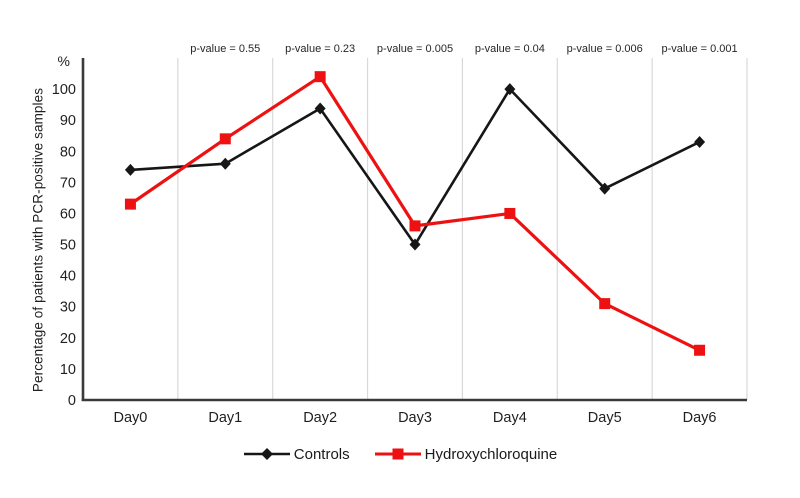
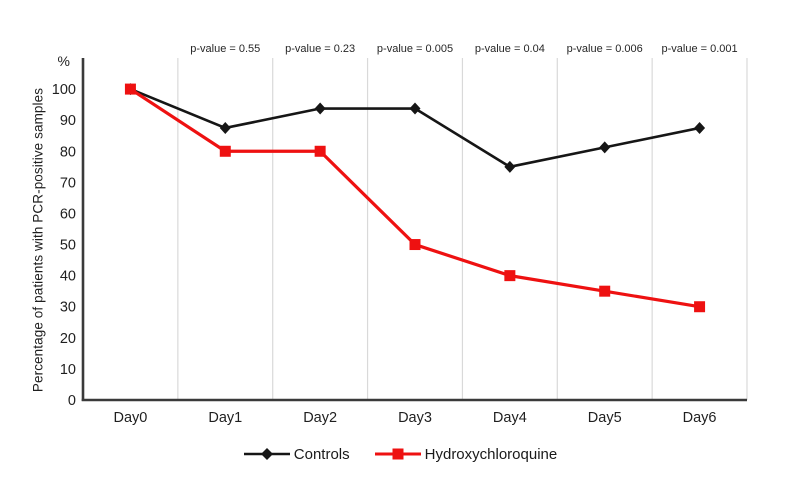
Controls/Day0: 74 -> 100
Hydroxychloroquine/Day0: 63 -> 100
Controls/Day1: 76 -> 88
Hydroxychloroquine/Day1: 84 -> 80
Hydroxychloroquine/Day2: 104 -> 80
Controls/Day3: 50 -> 94
Hydroxychloroquine/Day3: 56 -> 50
Controls/Day4: 100 -> 75
Hydroxychloroquine/Day4: 60 -> 40
Controls/Day5: 68 -> 81
Hydroxychloroquine/Day5: 31 -> 35
Controls/Day6: 83 -> 88
Hydroxychloroquine/Day6: 16 -> 30
